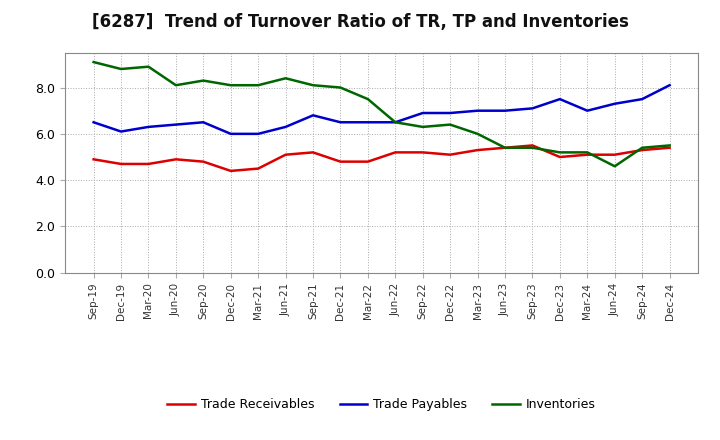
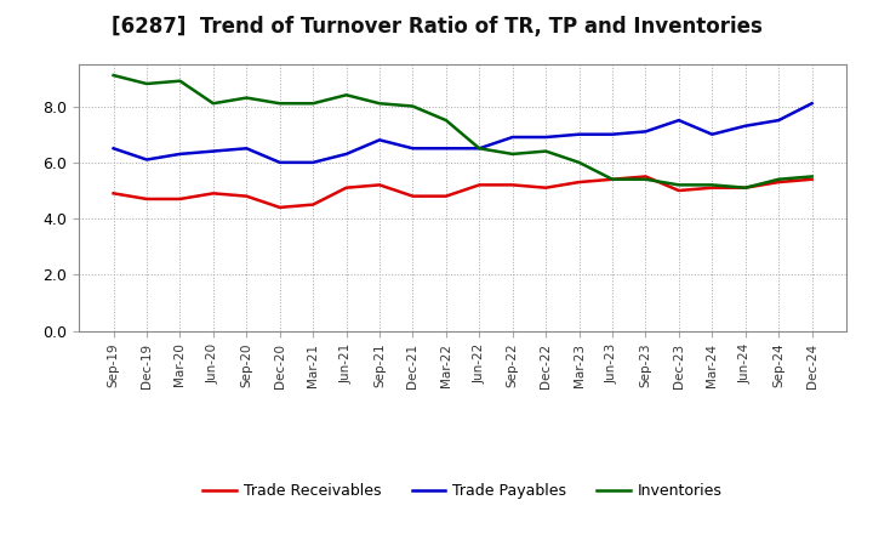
Inventories/Jun-24: 4.6 -> 5.1
